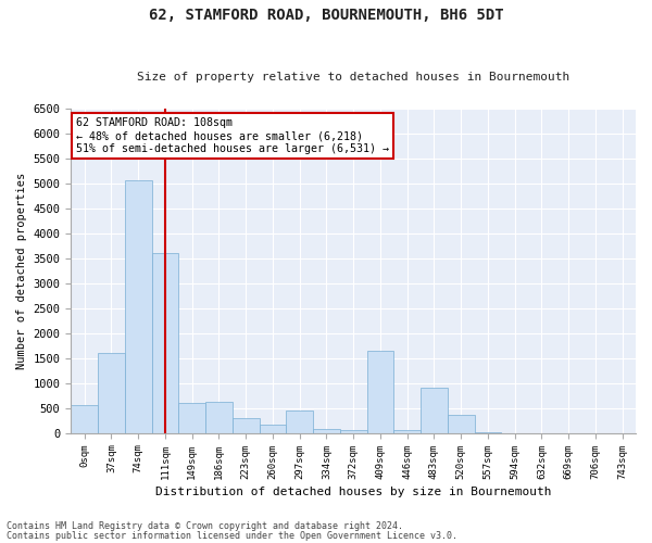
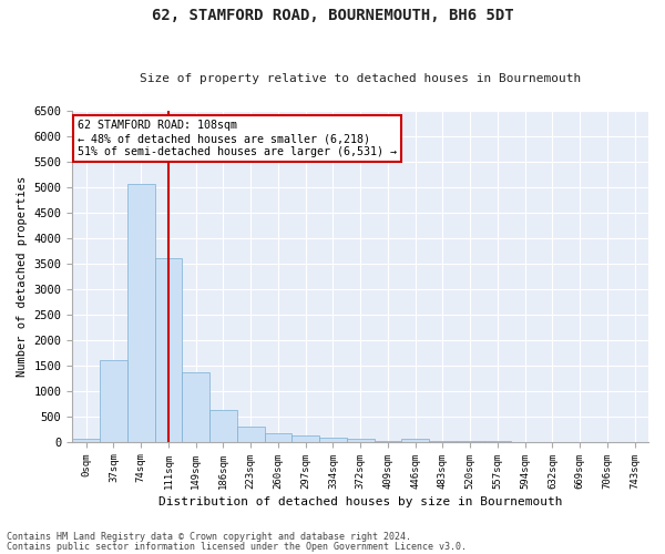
0sqm: 550 -> 60
149sqm: 600 -> 1350
297sqm: 450 -> 120
409sqm: 1650 -> 20
483sqm: 900 -> 0
520sqm: 350 -> 0
